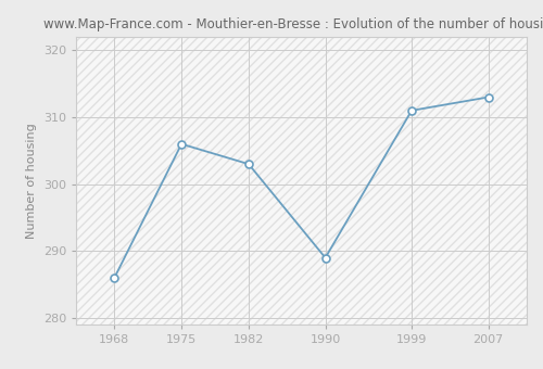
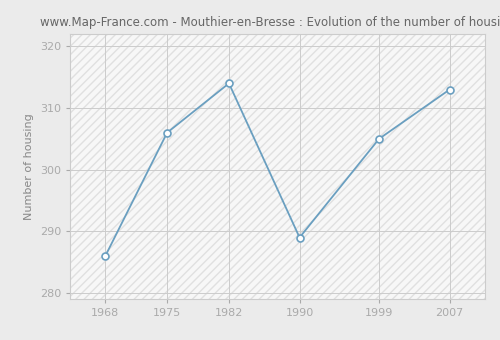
1982: 303 -> 314
1999: 311 -> 305
